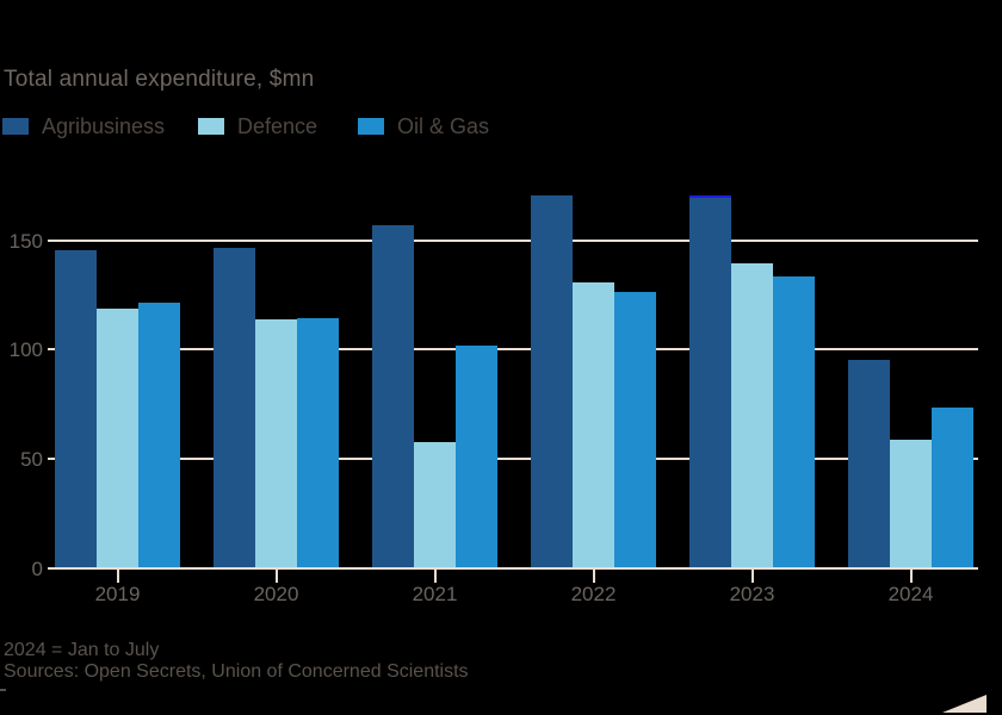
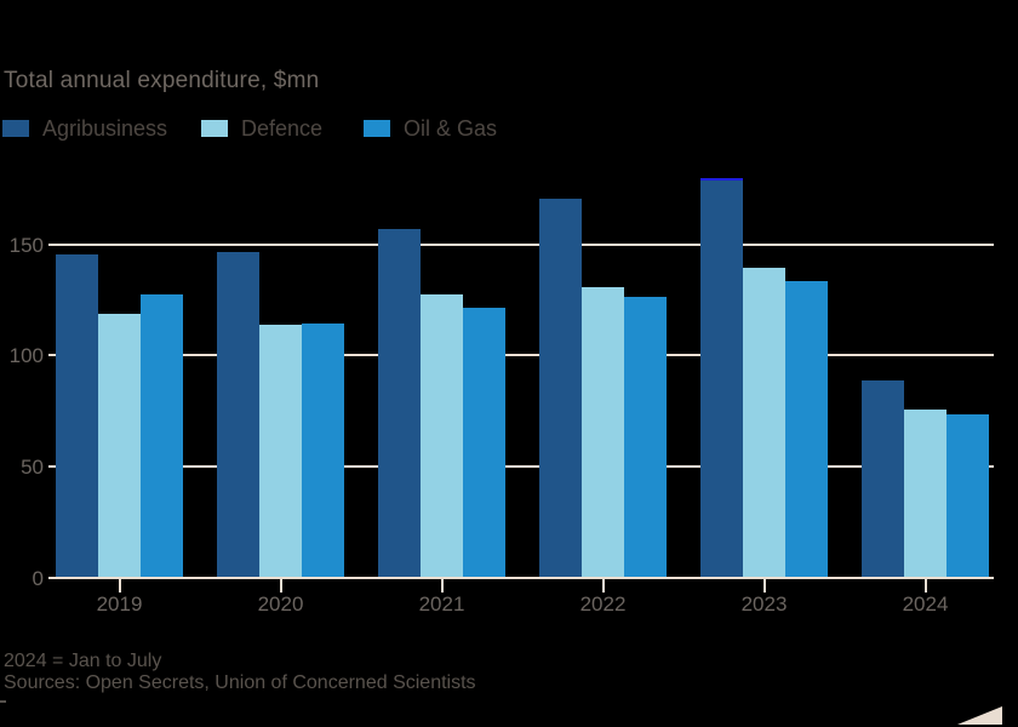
Oil & Gas/2019: 121 -> 127
Defence/2021: 57 -> 127
Oil & Gas/2021: 101 -> 121
Agribusiness/2023: 169 -> 178
Agribusiness/2024: 95 -> 88
Defence/2024: 58 -> 75
